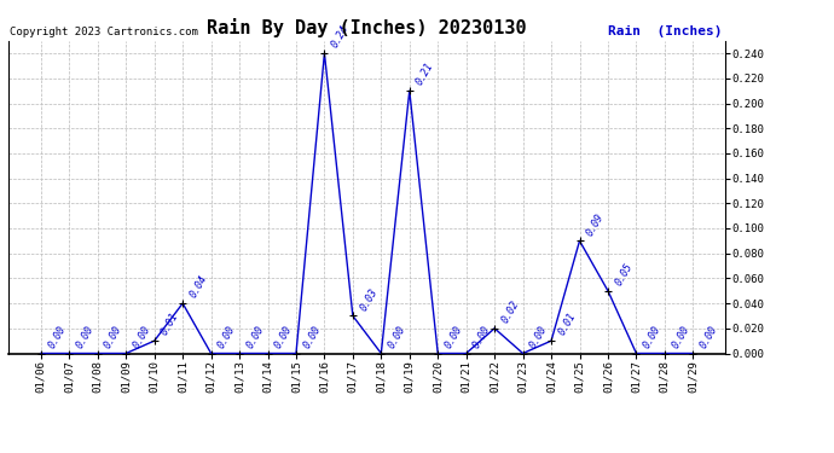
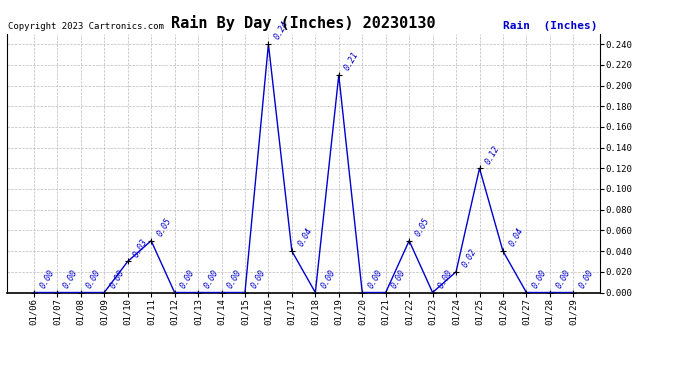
01/10: 0.01 -> 0.03
01/11: 0.04 -> 0.05
01/17: 0.03 -> 0.04
01/22: 0.02 -> 0.05
01/24: 0.01 -> 0.02
01/25: 0.09 -> 0.12
01/26: 0.05 -> 0.04
